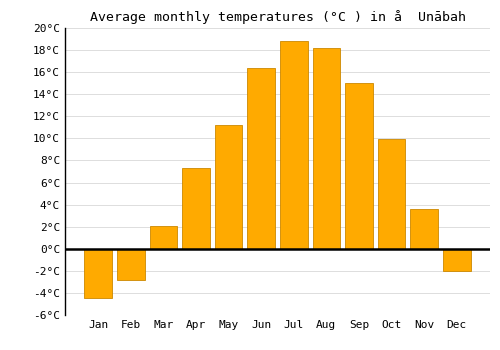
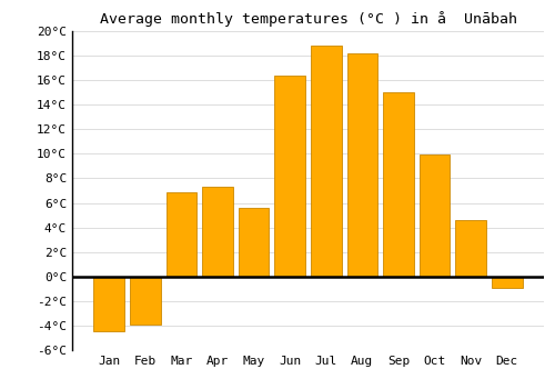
Feb: -2.8°C -> -3.9°C
Mar: 2.1°C -> 6.9°C
May: 11.2°C -> 5.6°C
Nov: 3.6°C -> 4.6°C
Dec: -2.0°C -> -0.9°C
